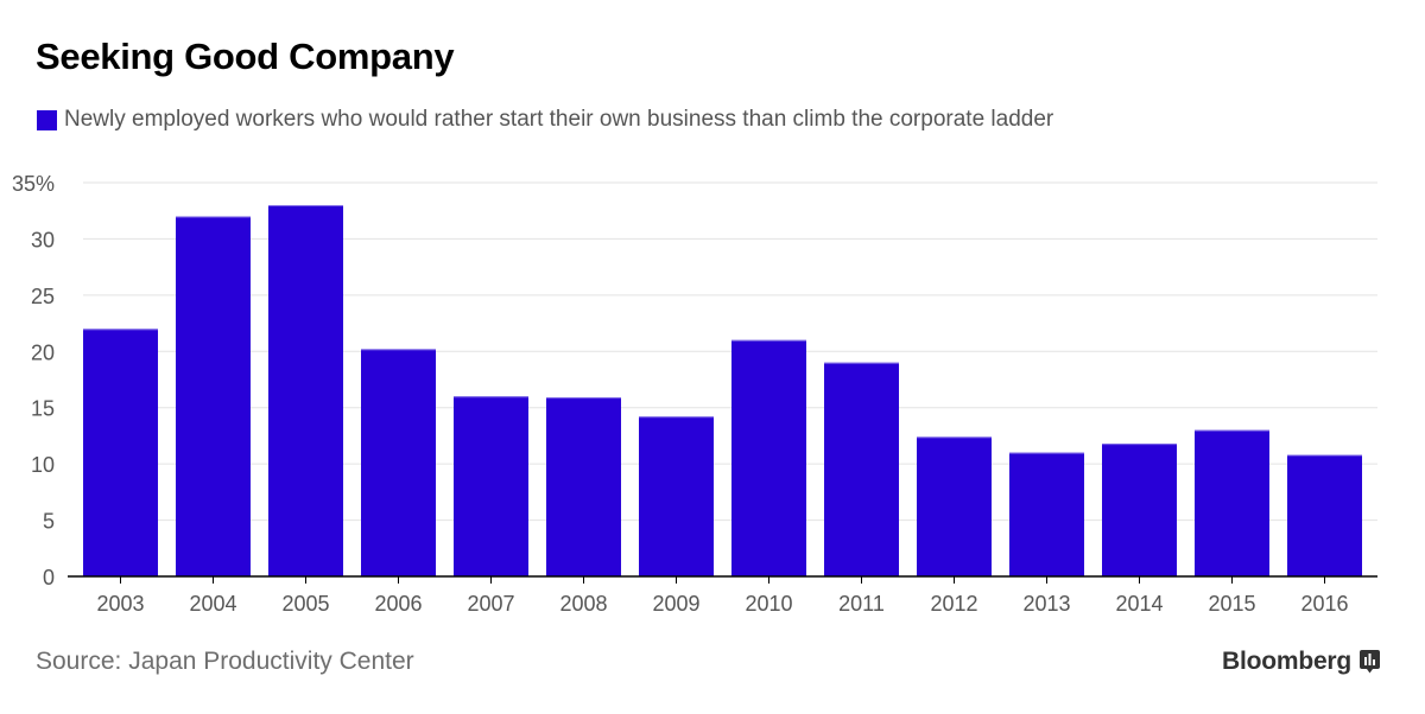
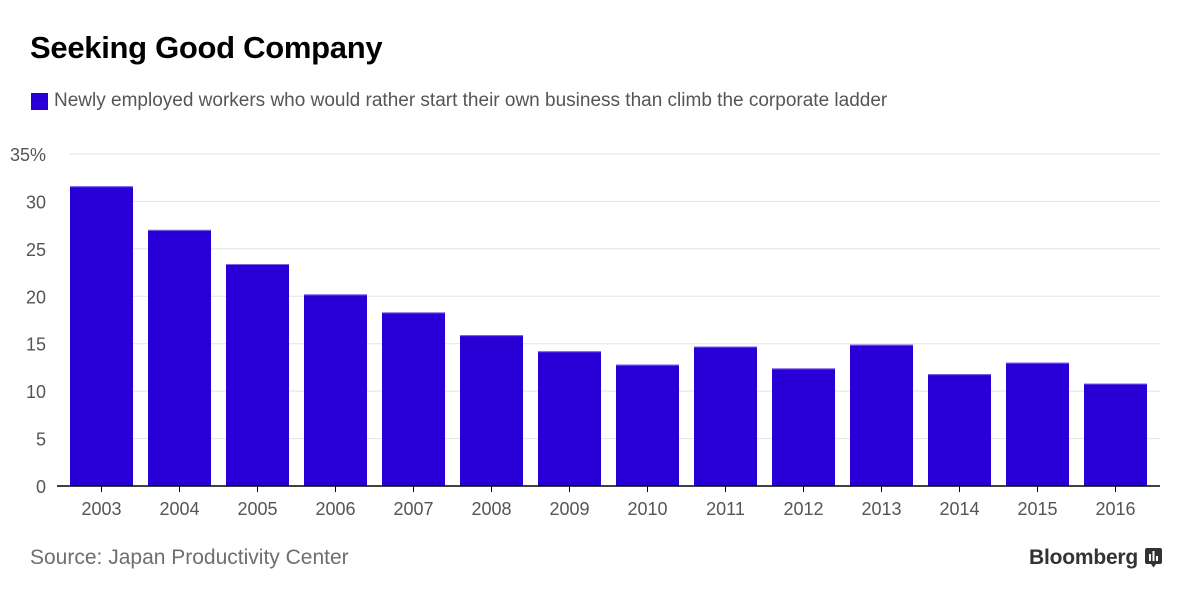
2003: 22% -> 32%
2004: 32% -> 27%
2005: 33% -> 23%
2007: 16% -> 18%
2010: 21% -> 13%
2011: 19% -> 15%
2013: 11% -> 15%
